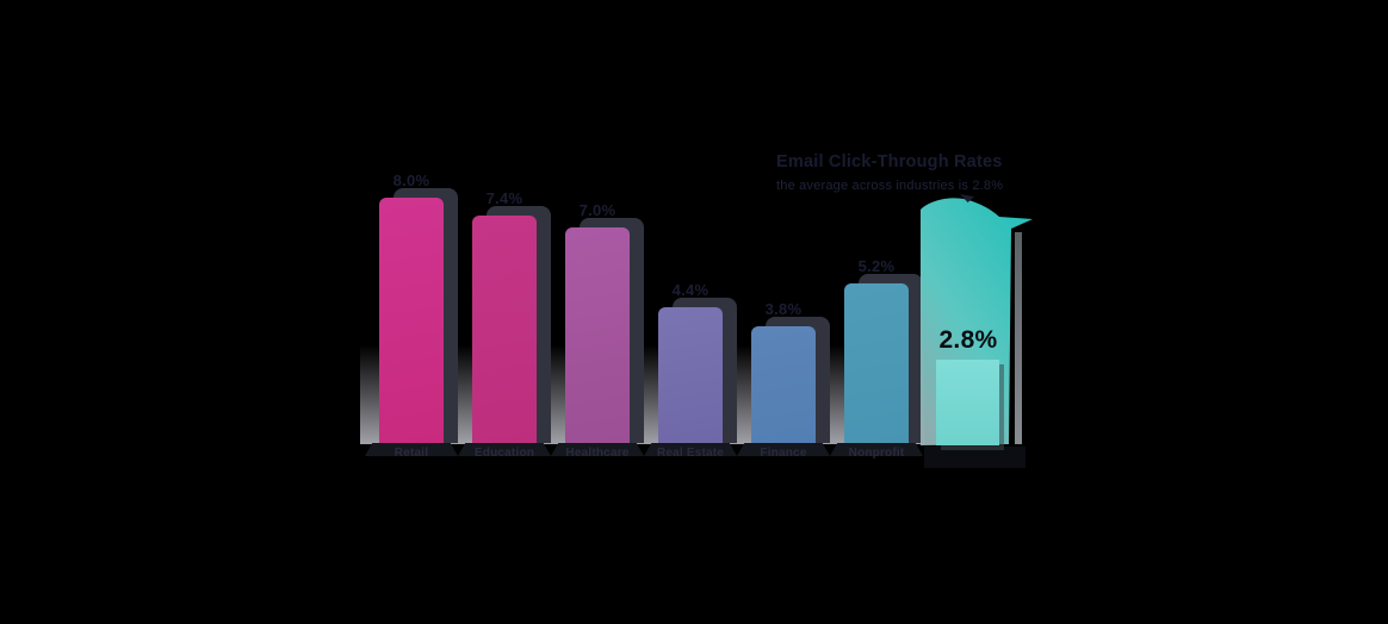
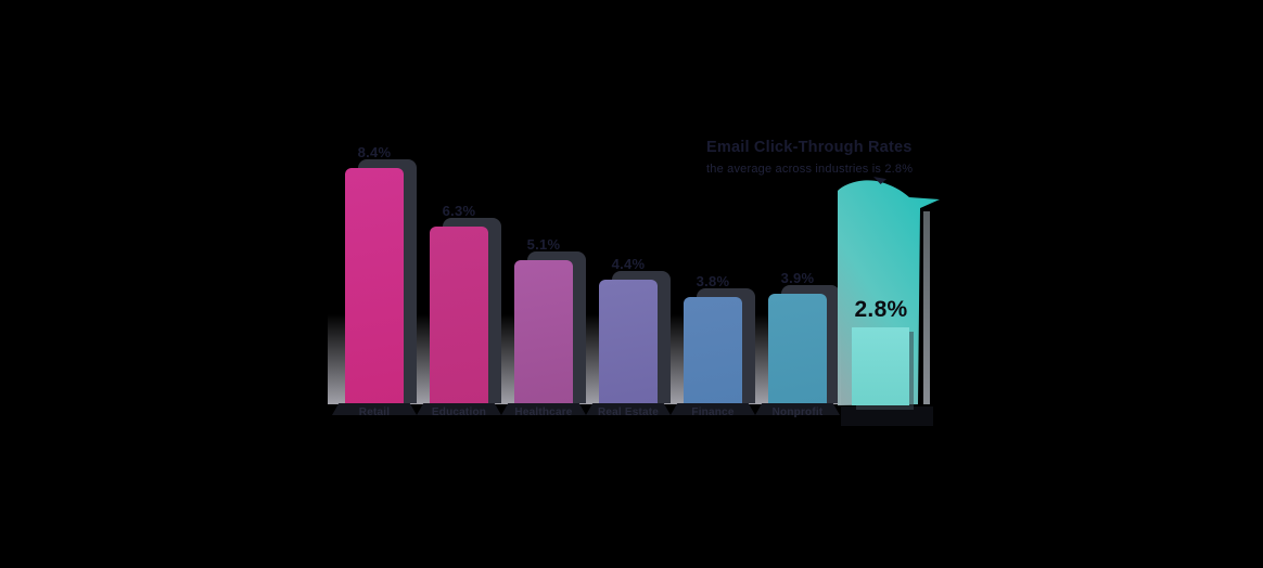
Retail: 8.0% -> 8.4%
Education: 7.4% -> 6.3%
Healthcare: 7.0% -> 5.1%
Nonprofit: 5.2% -> 3.9%
